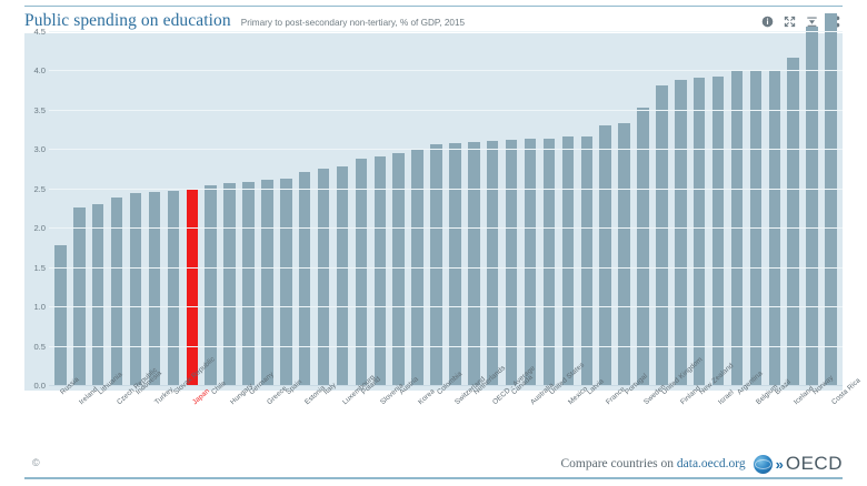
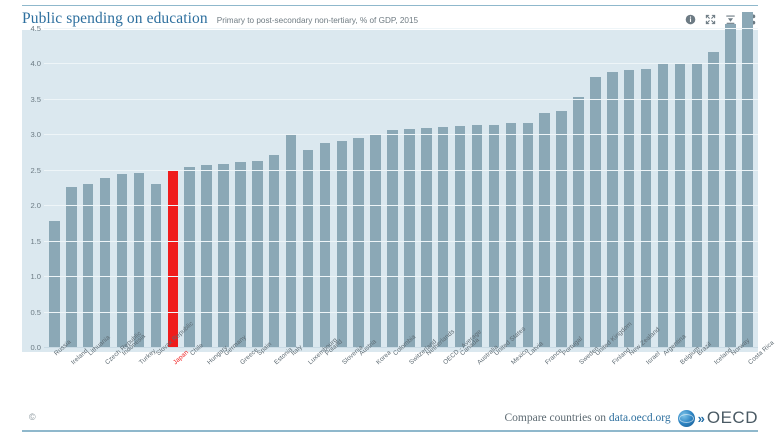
Slovak Republic: 2.5 -> 2.3
Italy: 2.7 -> 3.0
